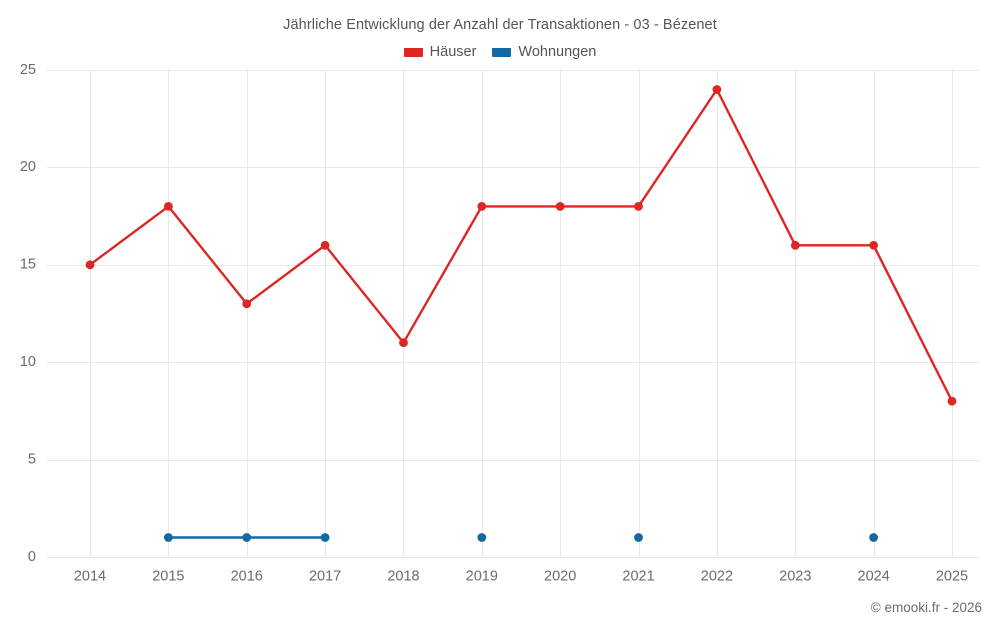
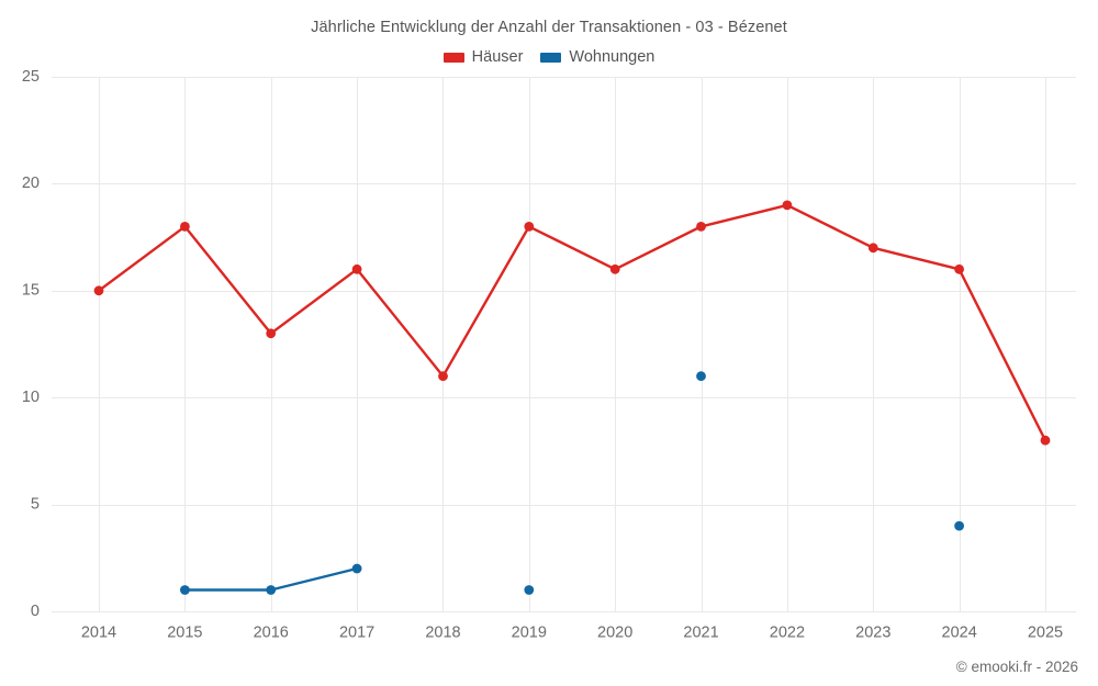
Wohnungen/2017: 1 -> 2
Häuser/2020: 18 -> 16
Wohnungen/2021: 1 -> 11
Häuser/2022: 24 -> 19
Häuser/2023: 16 -> 17
Wohnungen/2024: 1 -> 4
